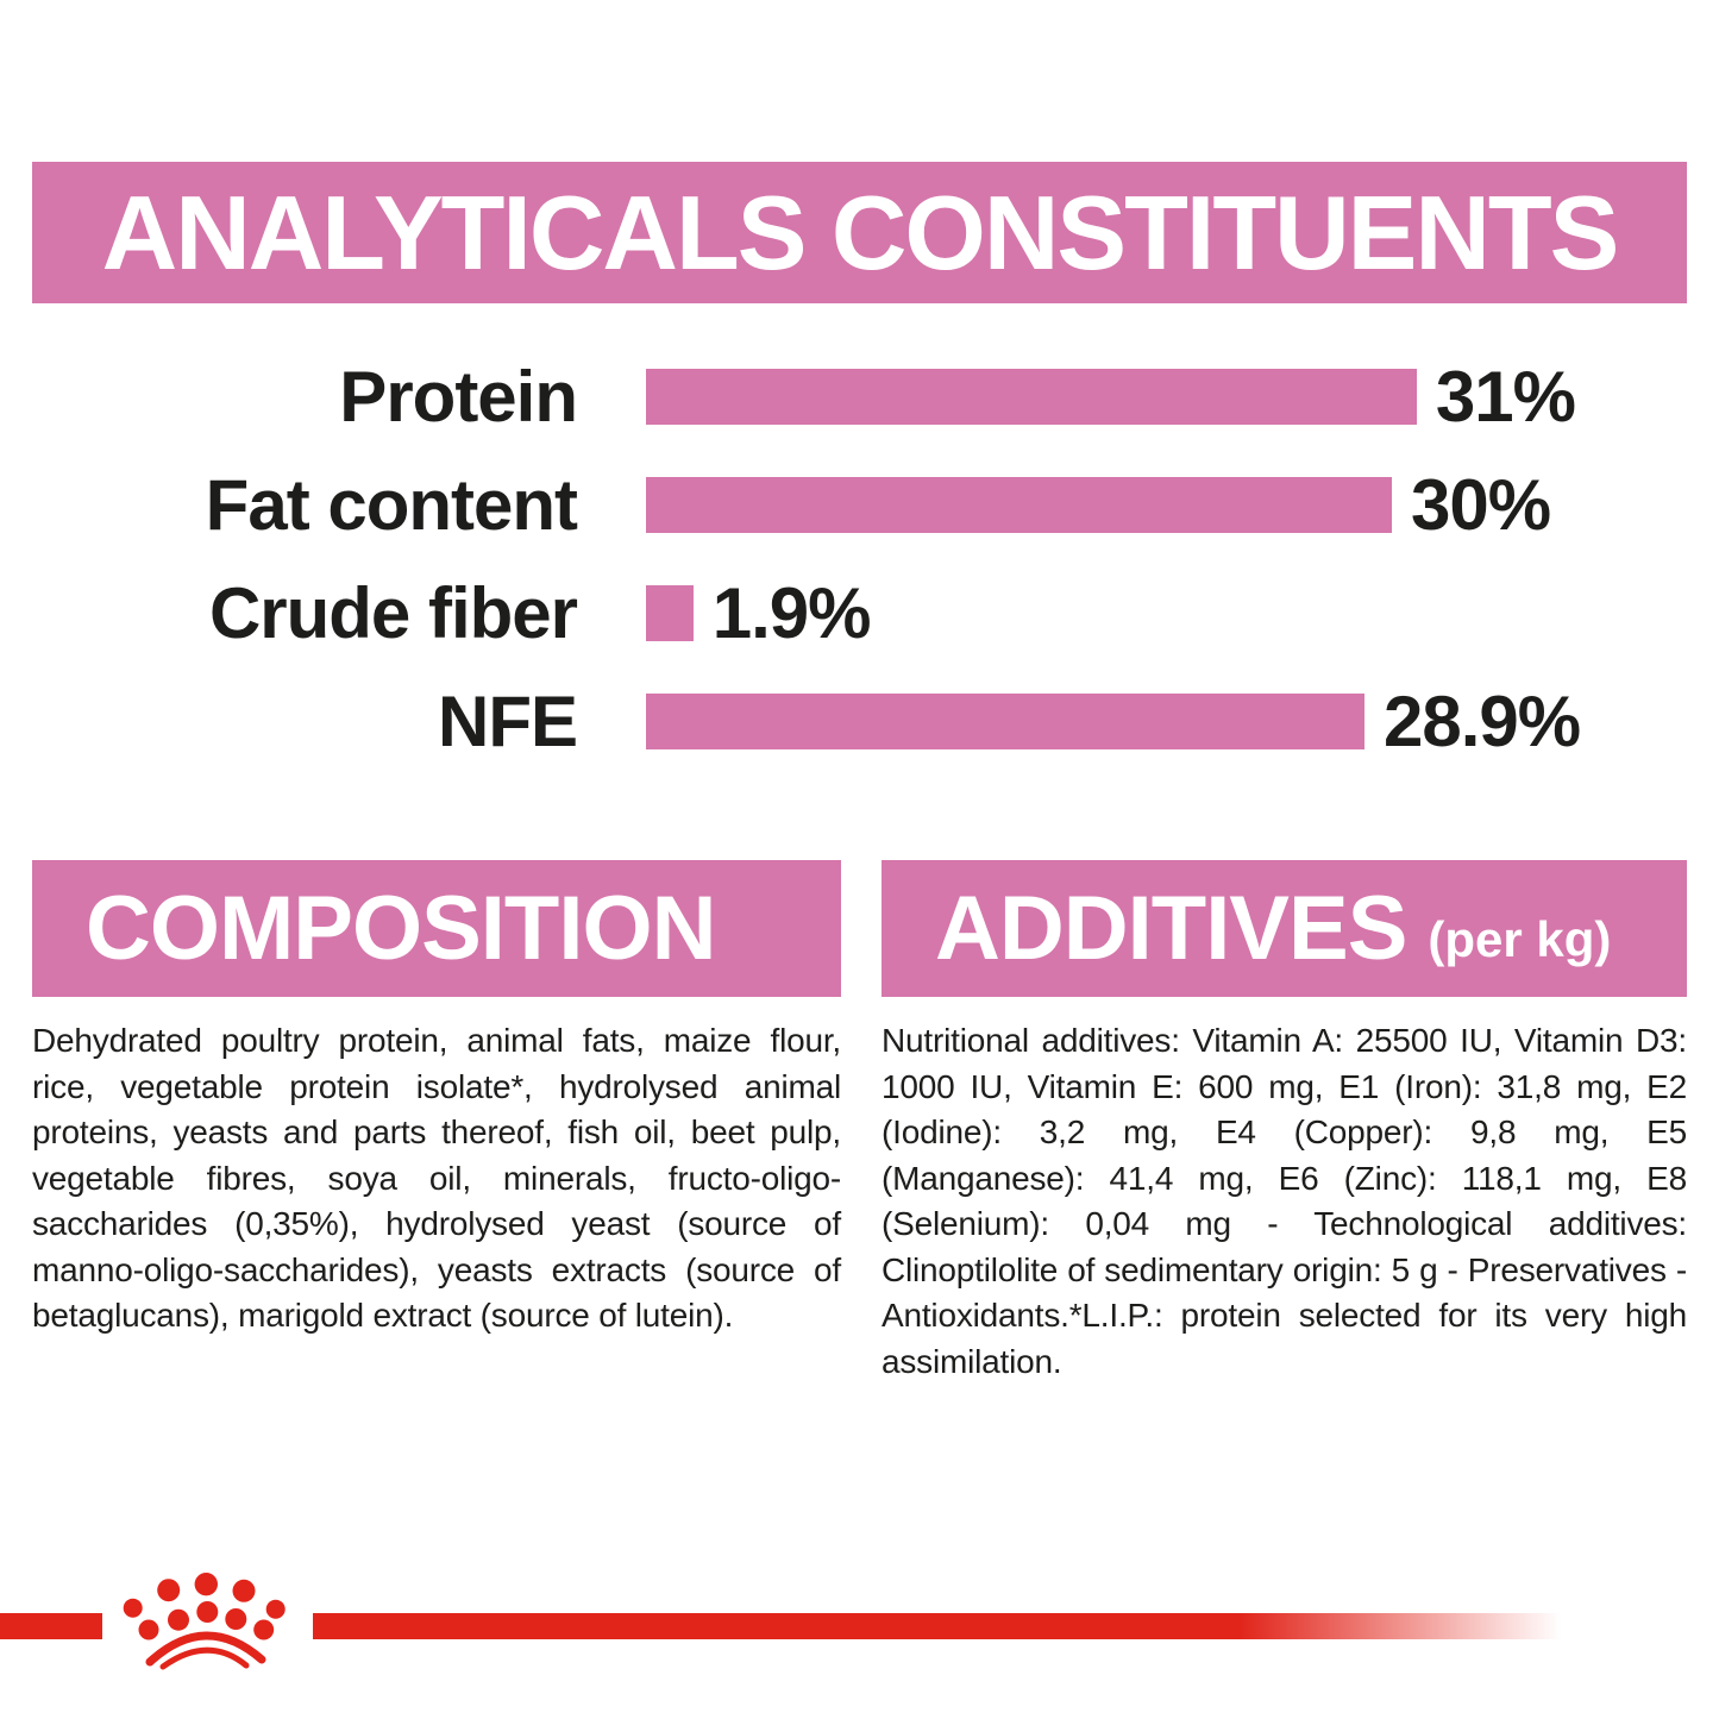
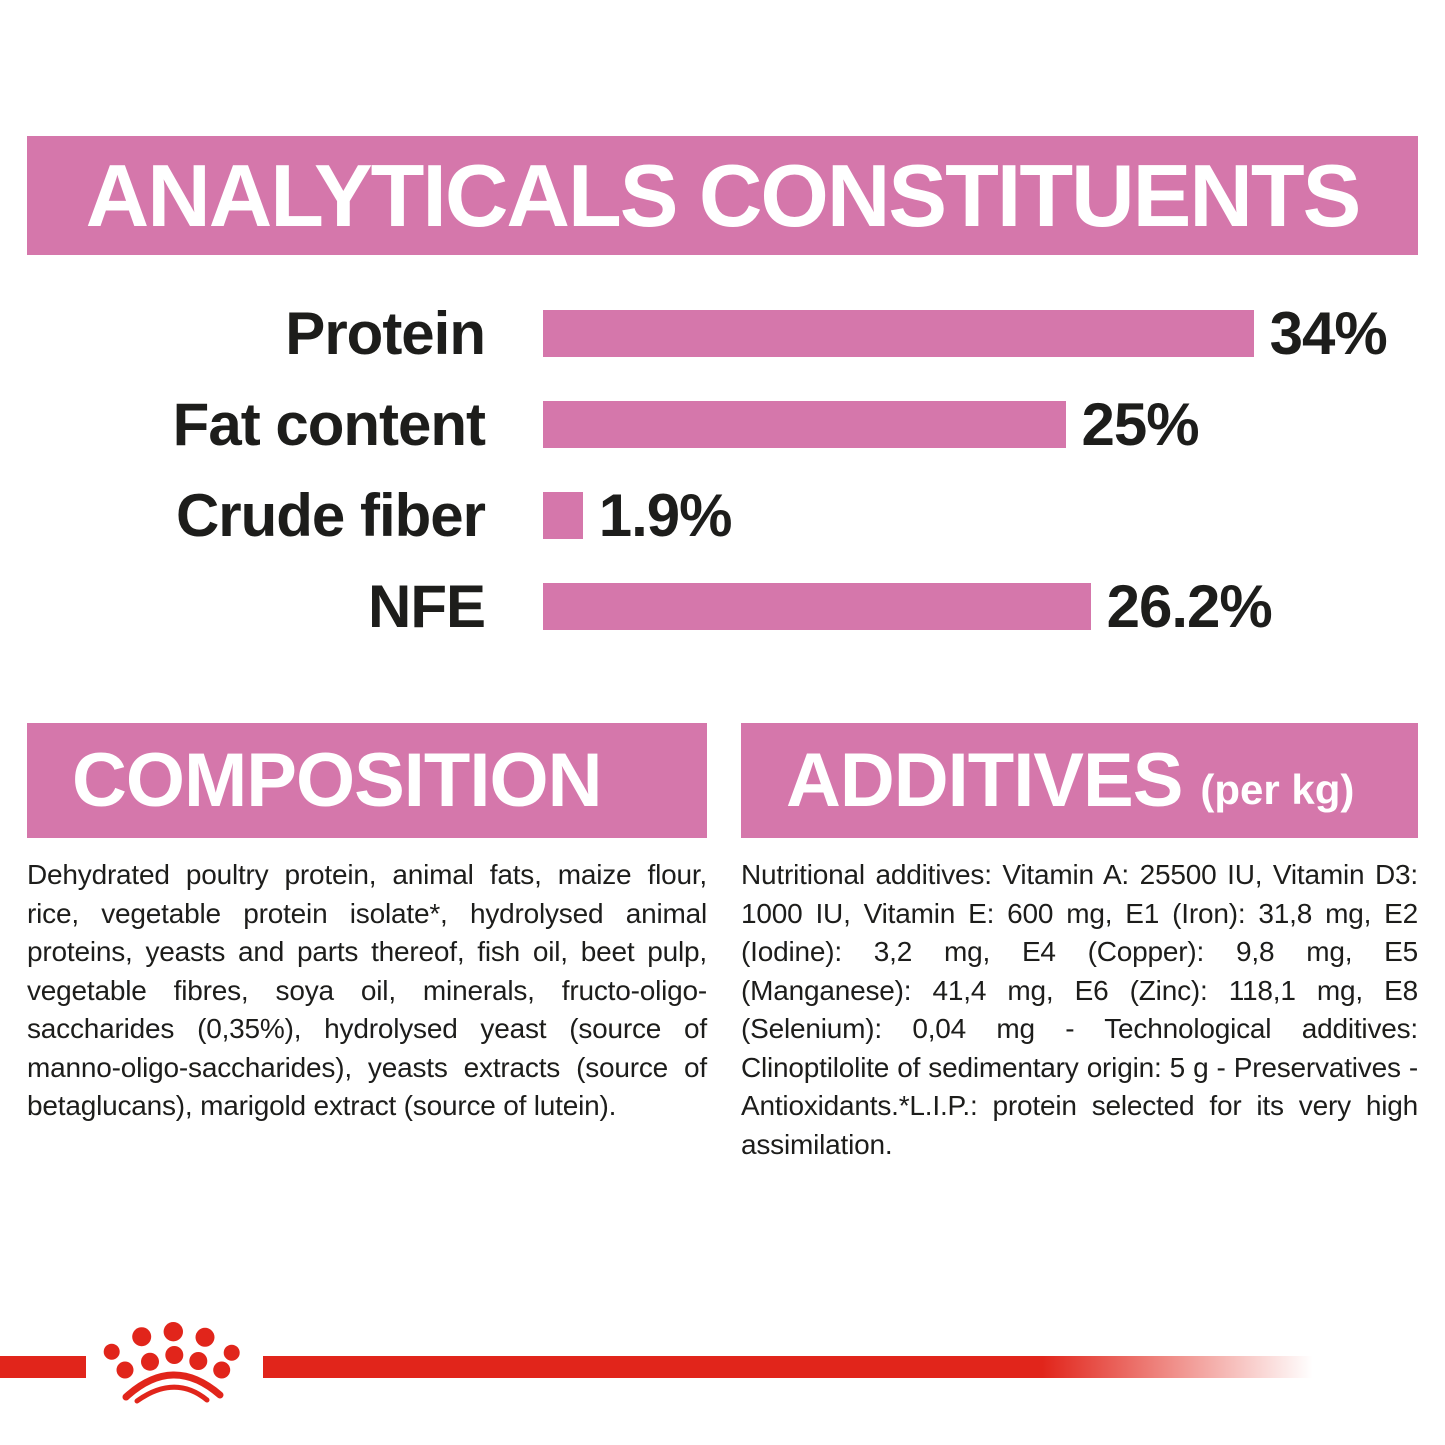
Protein: 31% -> 34%
Fat content: 30% -> 25%
NFE: 28.9% -> 26.2%
